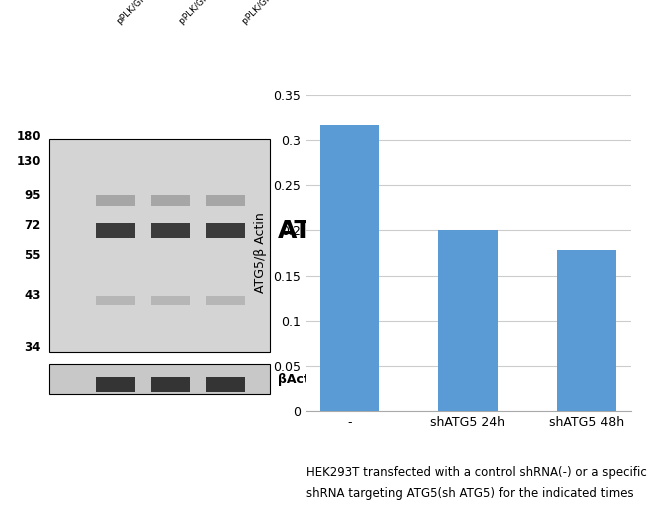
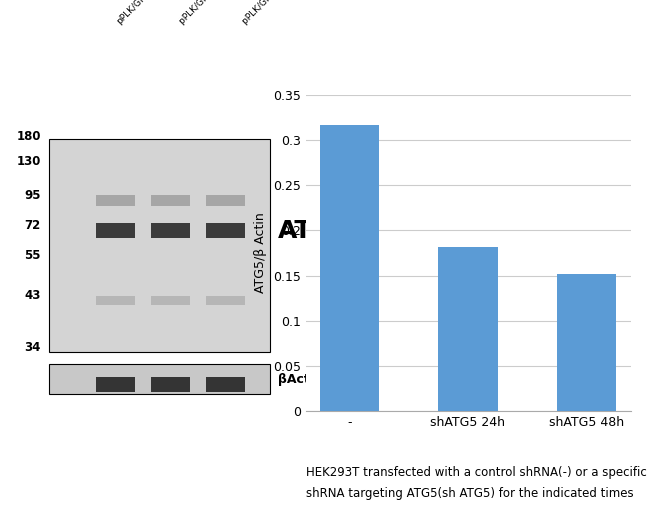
shATG5 24h: 0.200 -> 0.182
shATG5 48h: 0.178 -> 0.152
